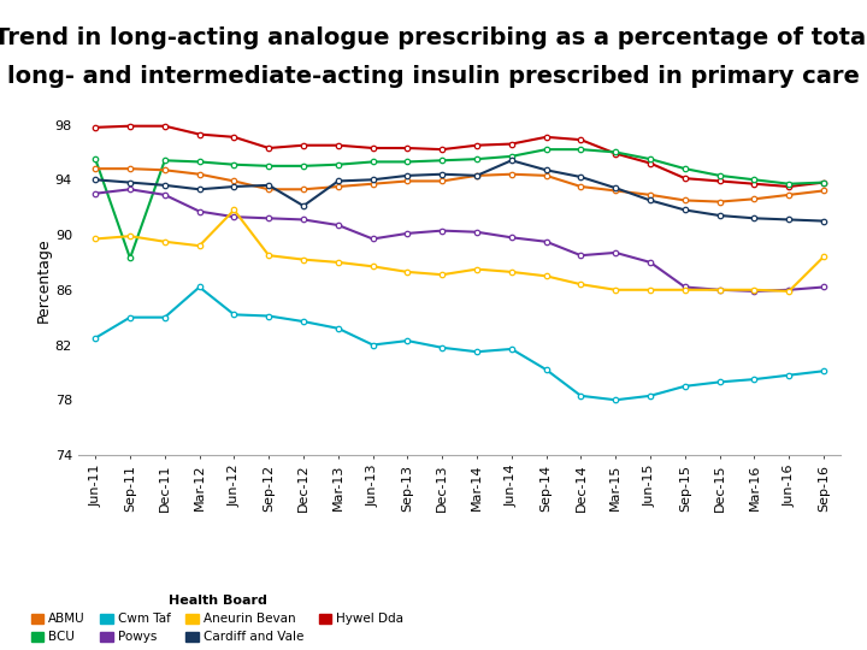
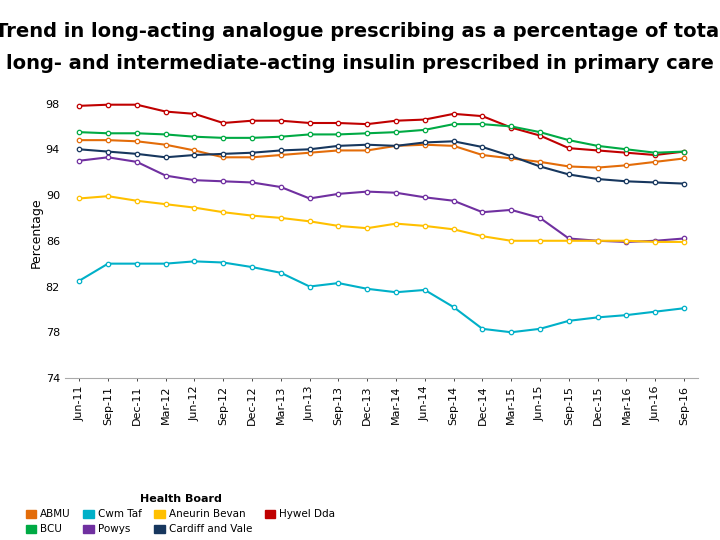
BCU/Sep-11: 88.3 -> 95.4
Cwm Taf/Mar-12: 86.2 -> 84.0
Aneurin Bevan/Jun-12: 91.8 -> 88.9
Cardiff and Vale/Dec-12: 92.1 -> 93.7
Cardiff and Vale/Jun-14: 95.4 -> 94.6
Aneurin Bevan/Sep-16: 88.4 -> 85.9
